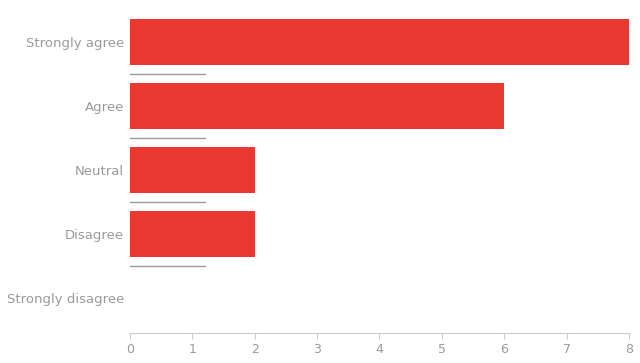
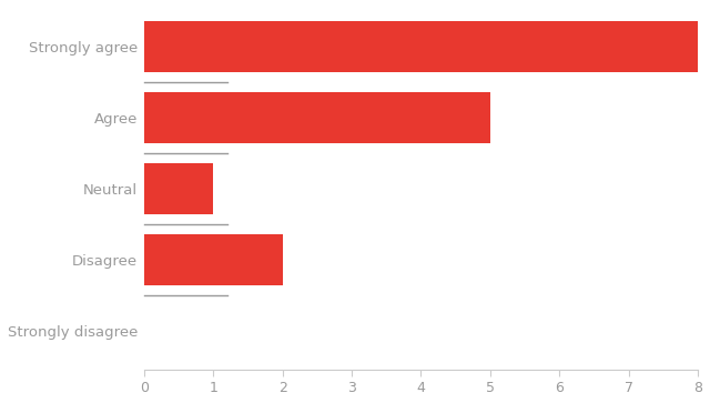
Agree: 6 -> 5
Neutral: 2 -> 1
